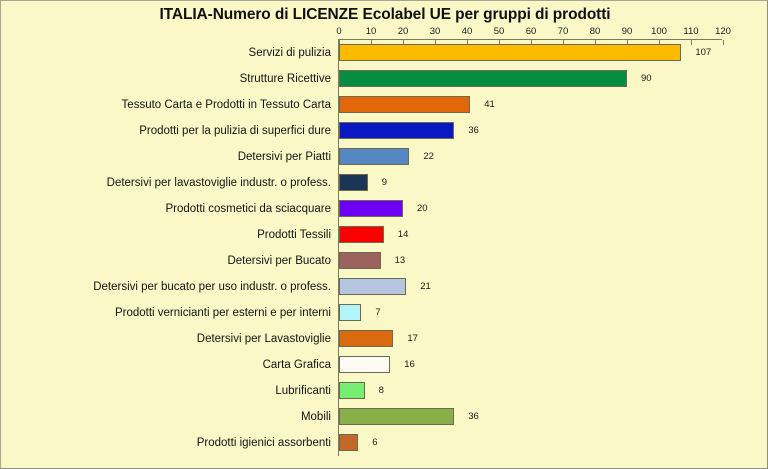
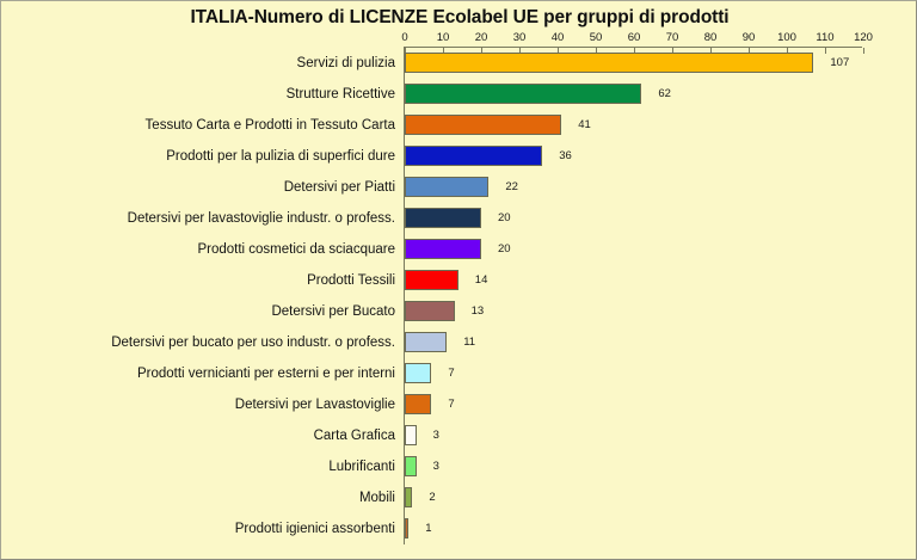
Strutture Ricettive: 90 -> 62
Detersivi per lavastoviglie industr. o profess.: 9 -> 20
Detersivi per bucato per uso industr. o profess.: 21 -> 11
Detersivi per Lavastoviglie: 17 -> 7
Carta Grafica: 16 -> 3
Lubrificanti: 8 -> 3
Mobili: 36 -> 2
Prodotti igienici assorbenti: 6 -> 1
